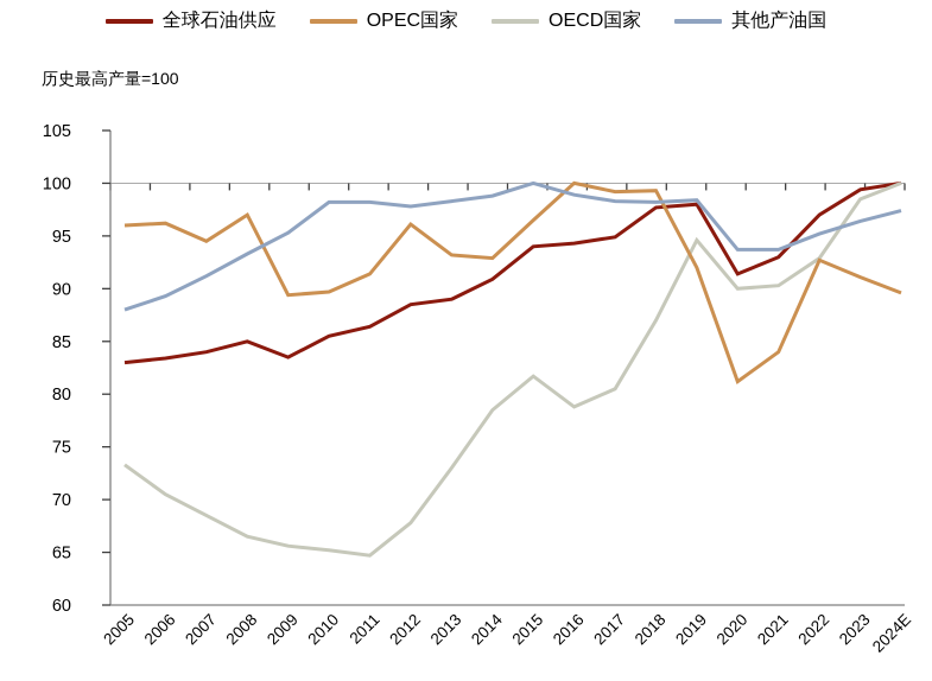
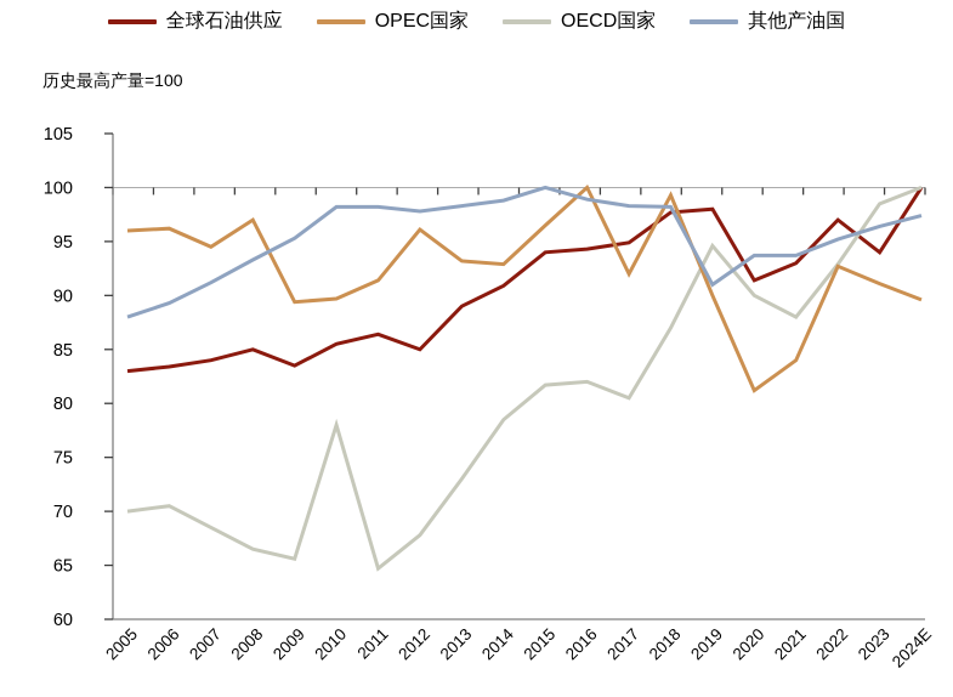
OECD国家/2005: 73 -> 70
OECD国家/2010: 65 -> 78
全球石油供应/2012: 88 -> 85
OECD国家/2016: 79 -> 82
OPEC国家/2017: 99 -> 92
OPEC国家/2019: 92 -> 90
其他产油国/2019: 98 -> 91
OECD国家/2021: 90 -> 88
全球石油供应/2023: 99 -> 94
